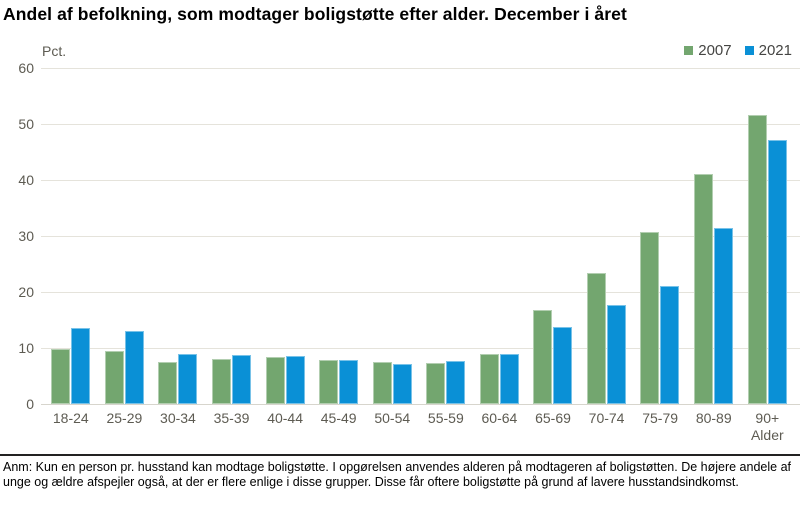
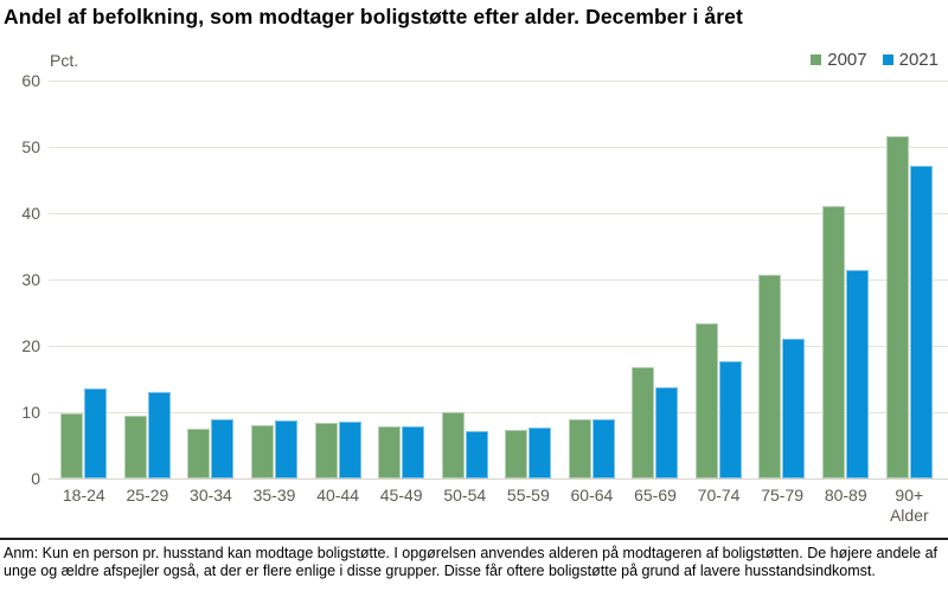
2007/50-54: 8 -> 10
